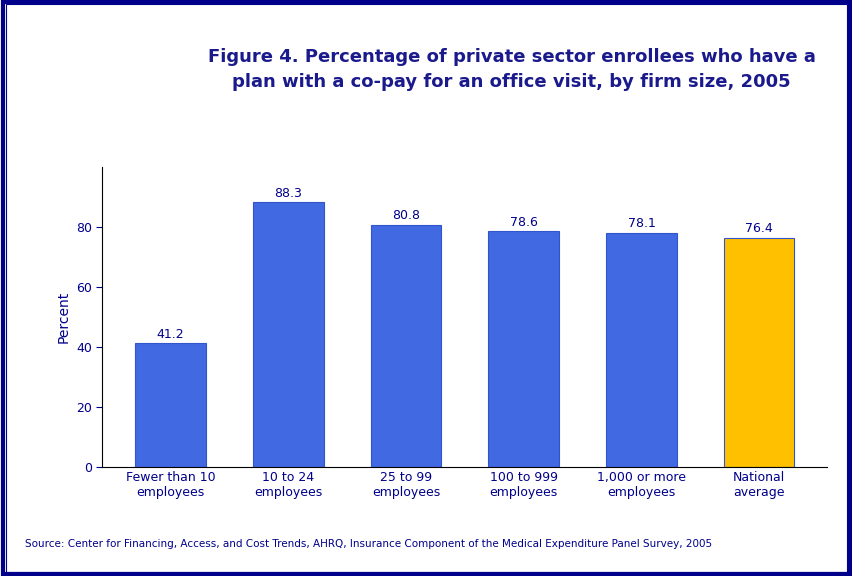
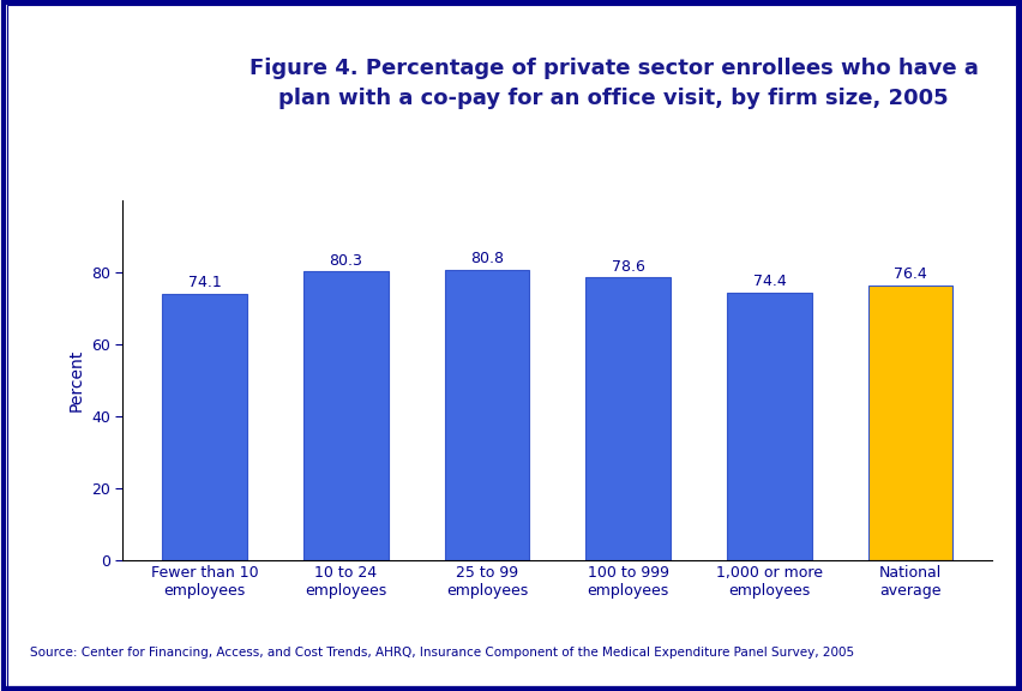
Fewer than 10 employees: 41.2 -> 74.1
10 to 24 employees: 88.3 -> 80.3
1,000 or more employees: 78.1 -> 74.4
